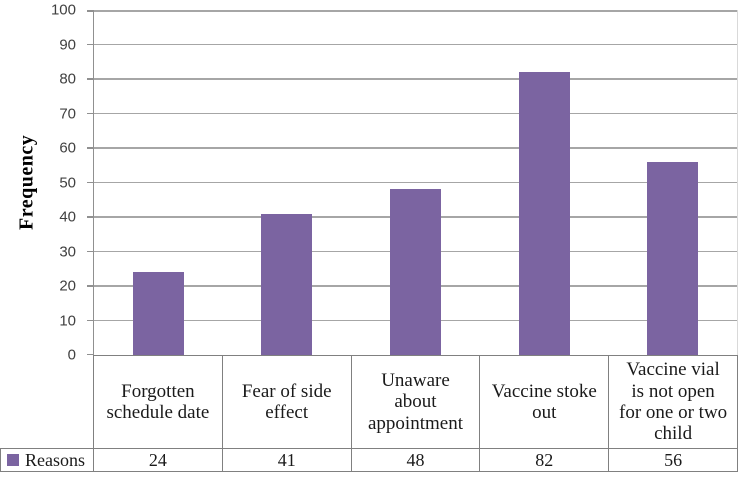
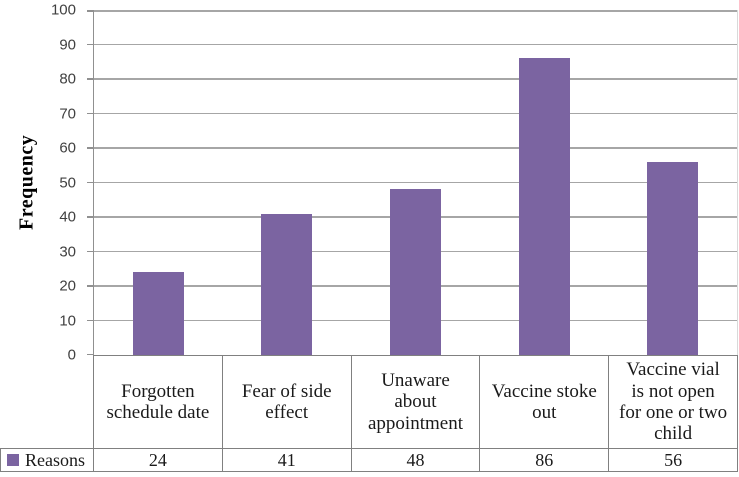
Vaccine stoke out: 82 -> 86
